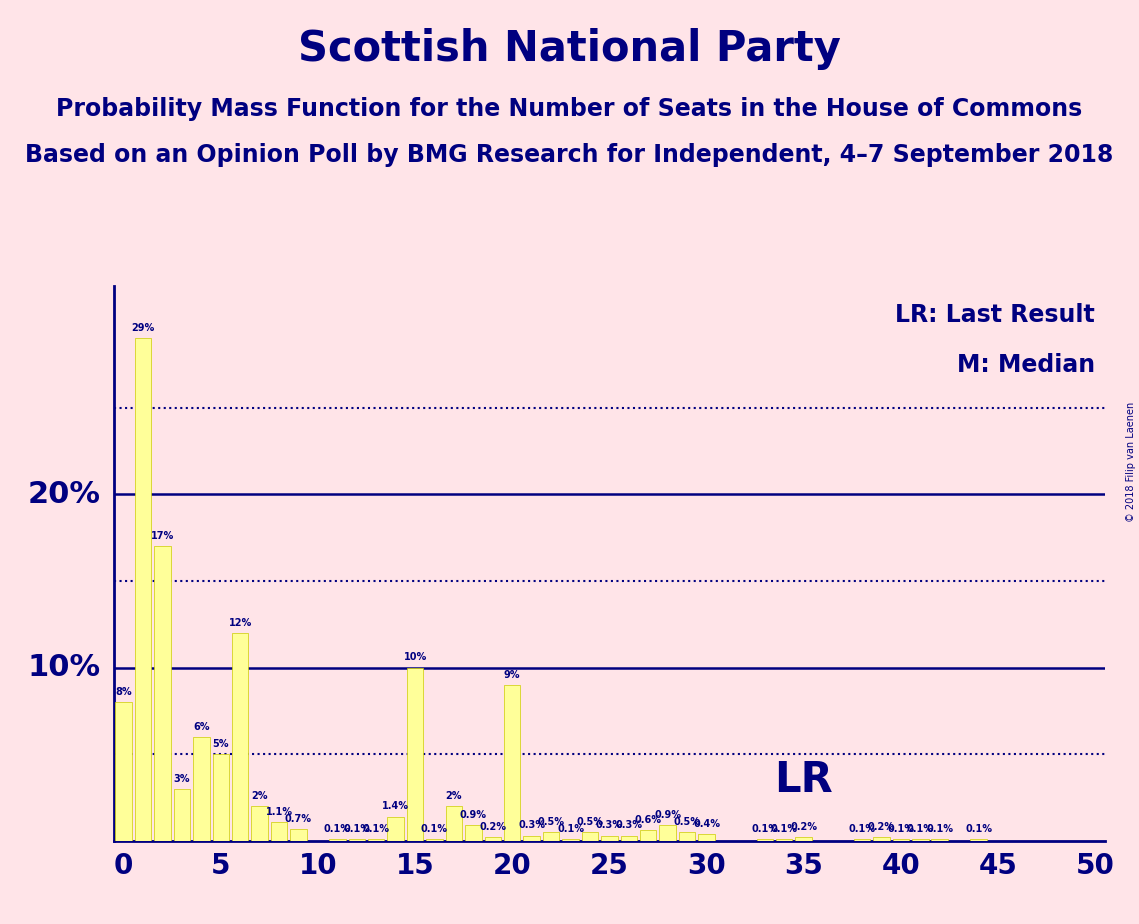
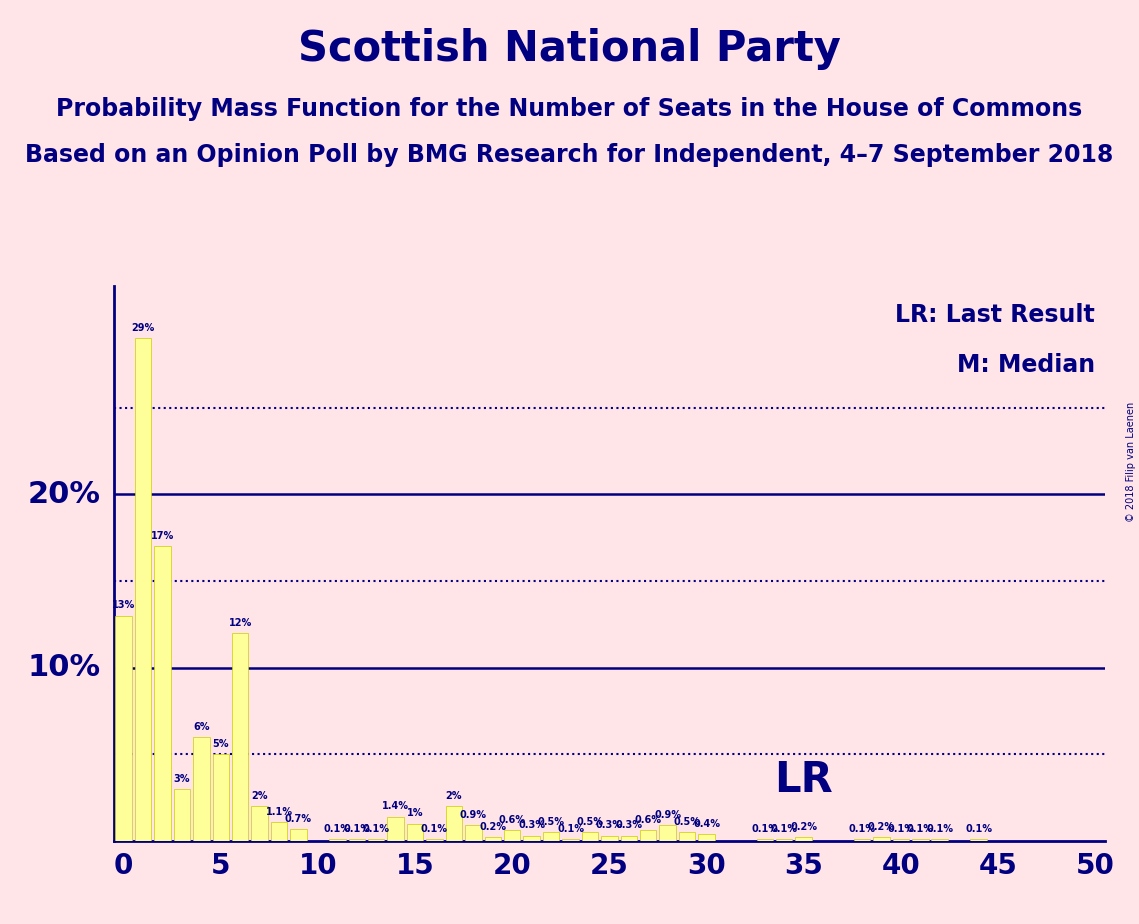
0: 8% -> 13%
15: 10% -> 1%
20: 9% -> 0.6%
